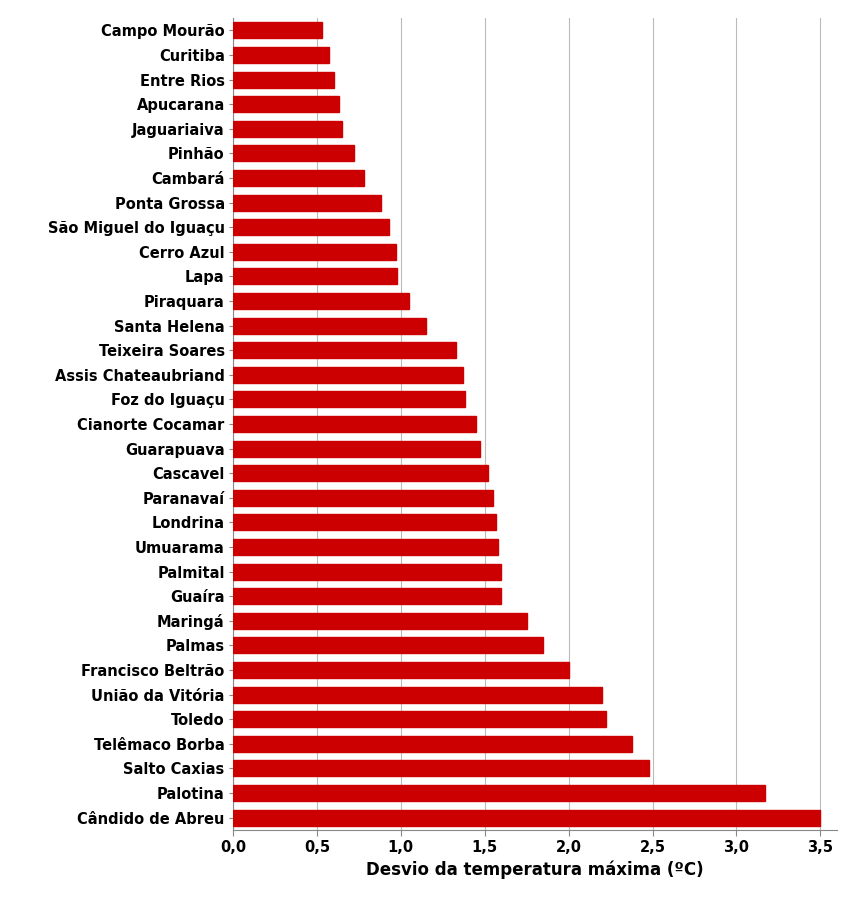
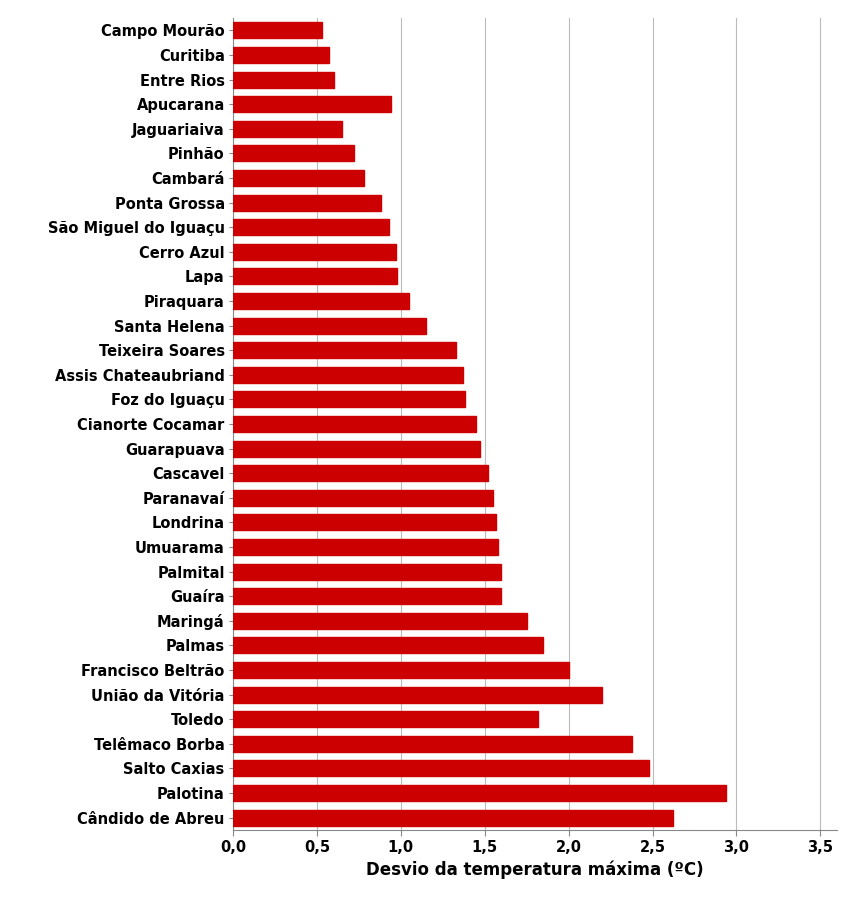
Apucarana: 0,63 -> 0,94
Toledo: 2,22 -> 1,82
Palotina: 3,17 -> 2,94
Cândido de Abreu: 3,50 -> 2,62
